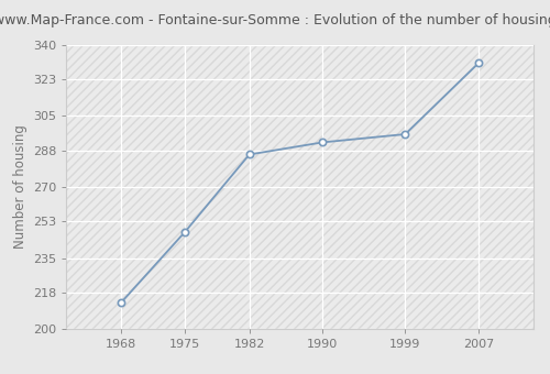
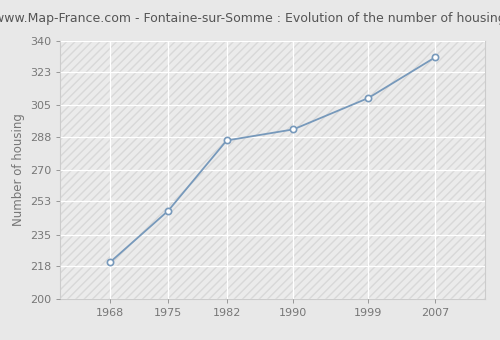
1968: 213 -> 220
1999: 296 -> 309
